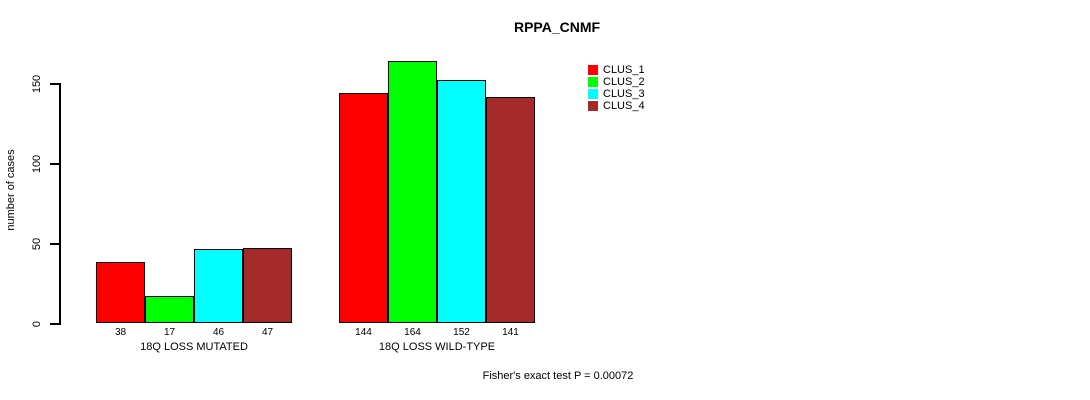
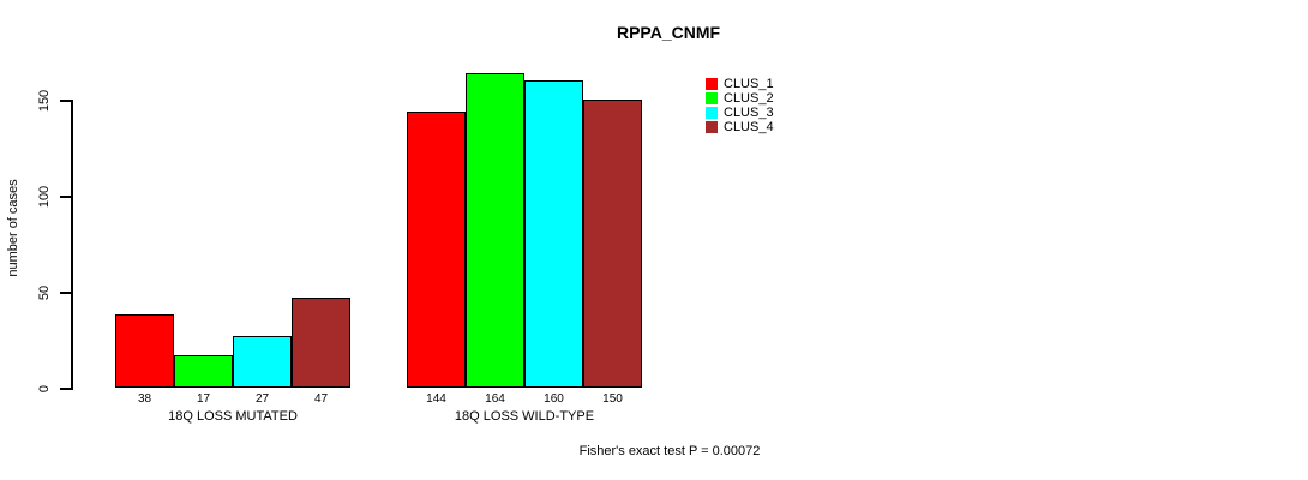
CLUS_3/18Q LOSS MUTATED: 46 -> 27
CLUS_3/18Q LOSS WILD-TYPE: 152 -> 160
CLUS_4/18Q LOSS WILD-TYPE: 141 -> 150
